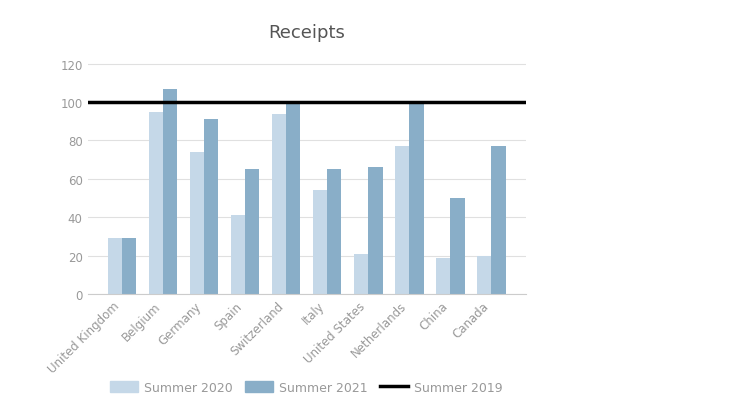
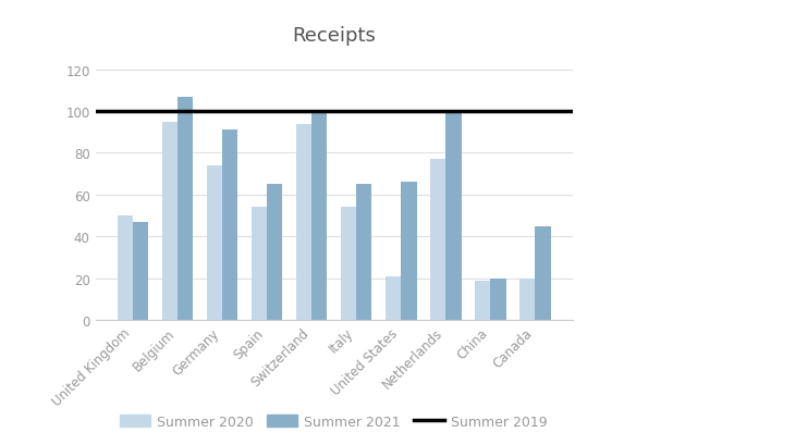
Summer 2020/United Kingdom: 29 -> 50
Summer 2021/United Kingdom: 29 -> 47
Summer 2020/Spain: 41 -> 54
Summer 2021/China: 50 -> 20
Summer 2021/Canada: 77 -> 45
